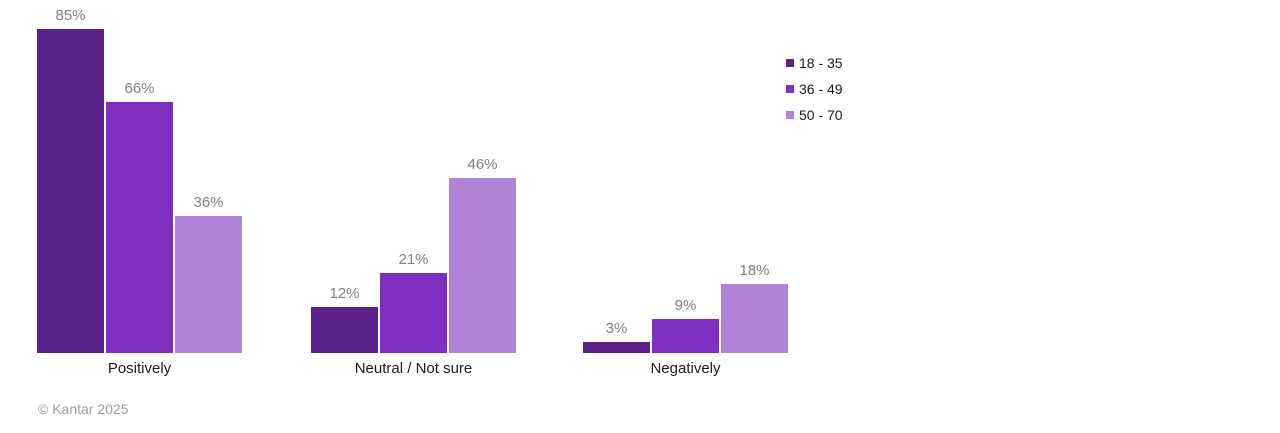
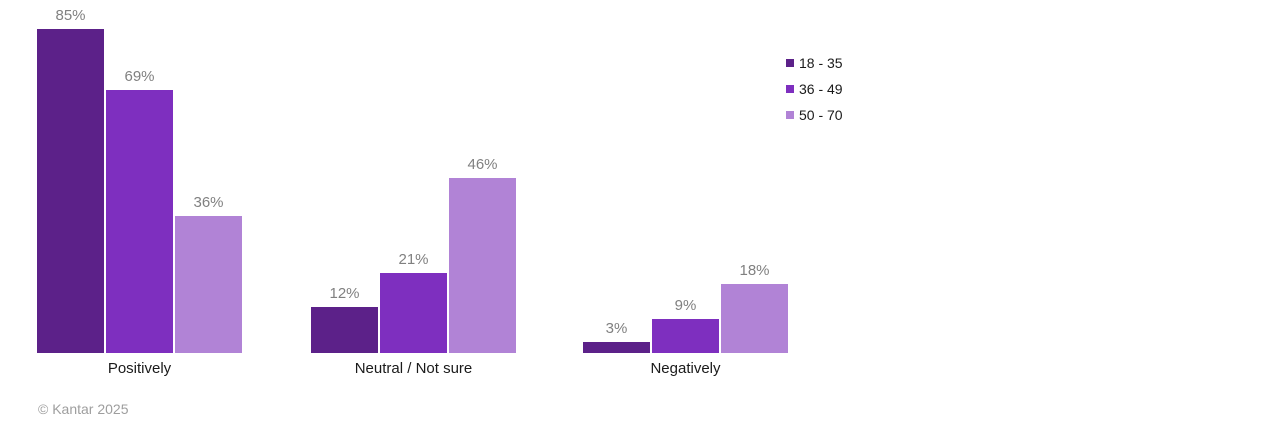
36 - 49/Positively: 66% -> 69%
